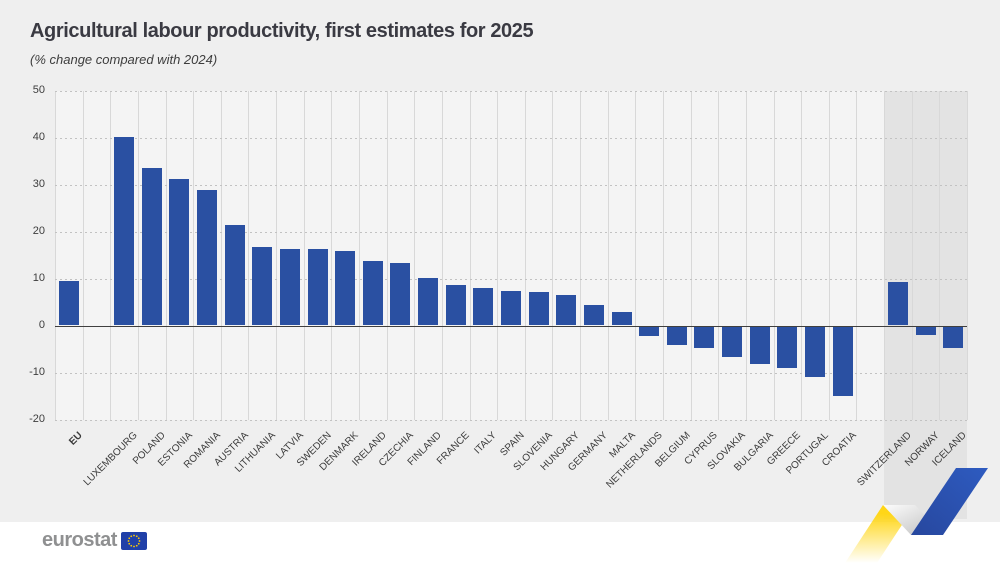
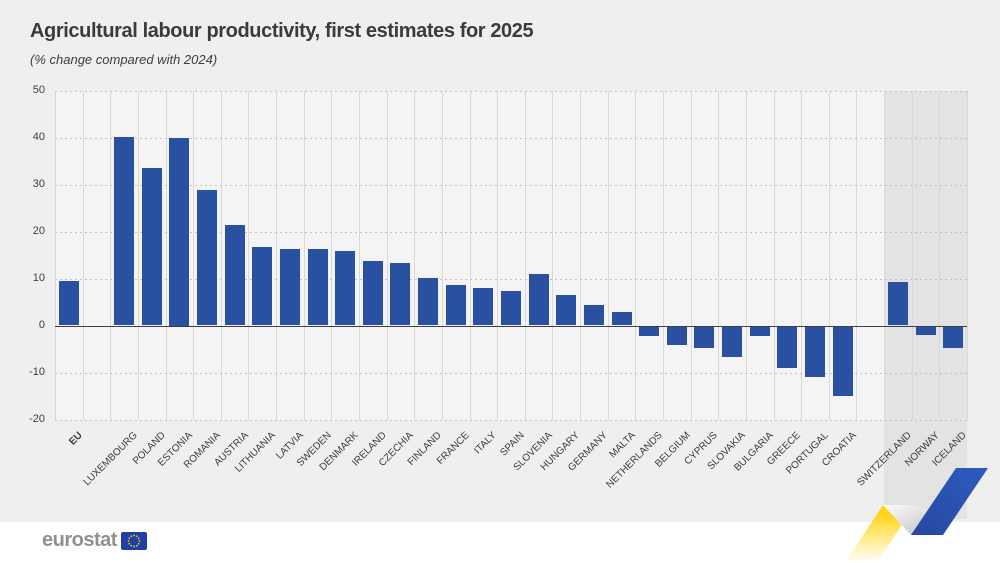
ESTONIA: 31 -> 40
SLOVENIA: 7 -> 11
BULGARIA: -8 -> -2
